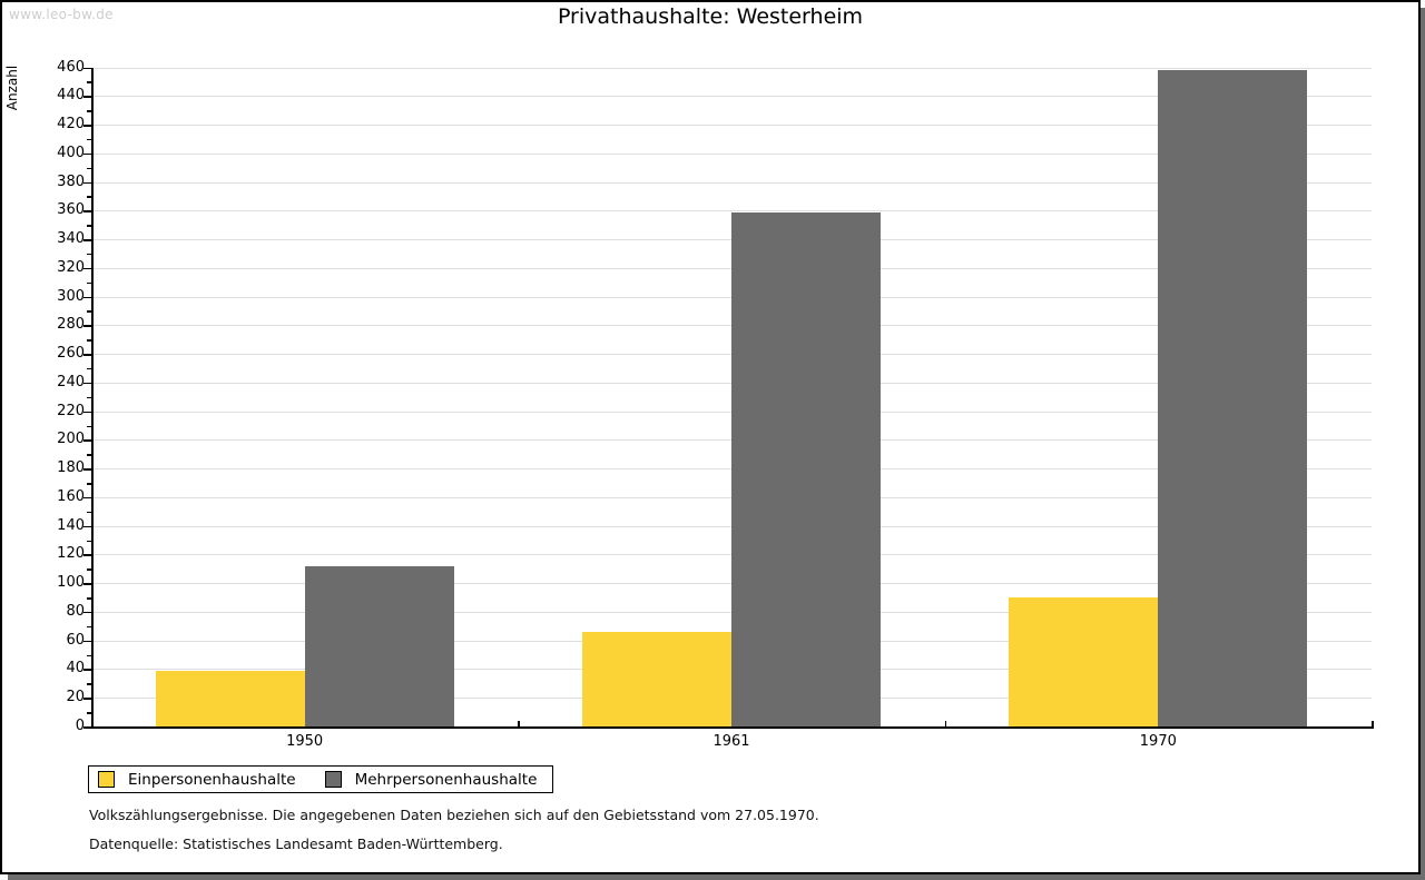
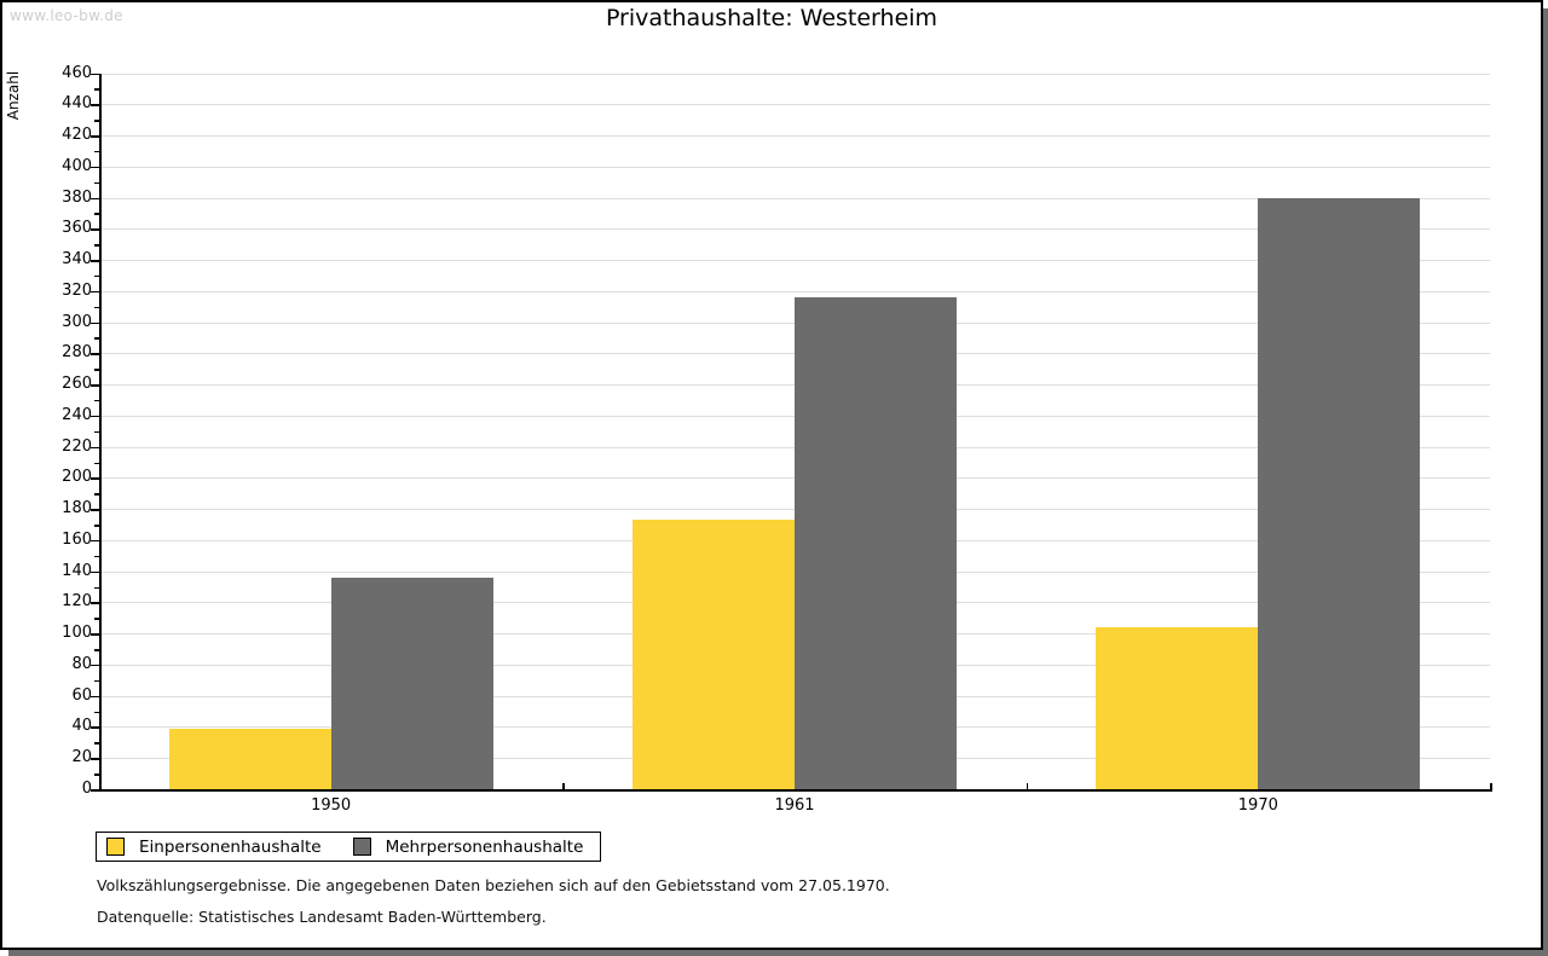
Mehrpersonenhaushalte/1950: 112 -> 136
Einpersonenhaushalte/1961: 66 -> 173
Mehrpersonenhaushalte/1961: 359 -> 316
Einpersonenhaushalte/1970: 90 -> 104
Mehrpersonenhaushalte/1970: 458 -> 380
